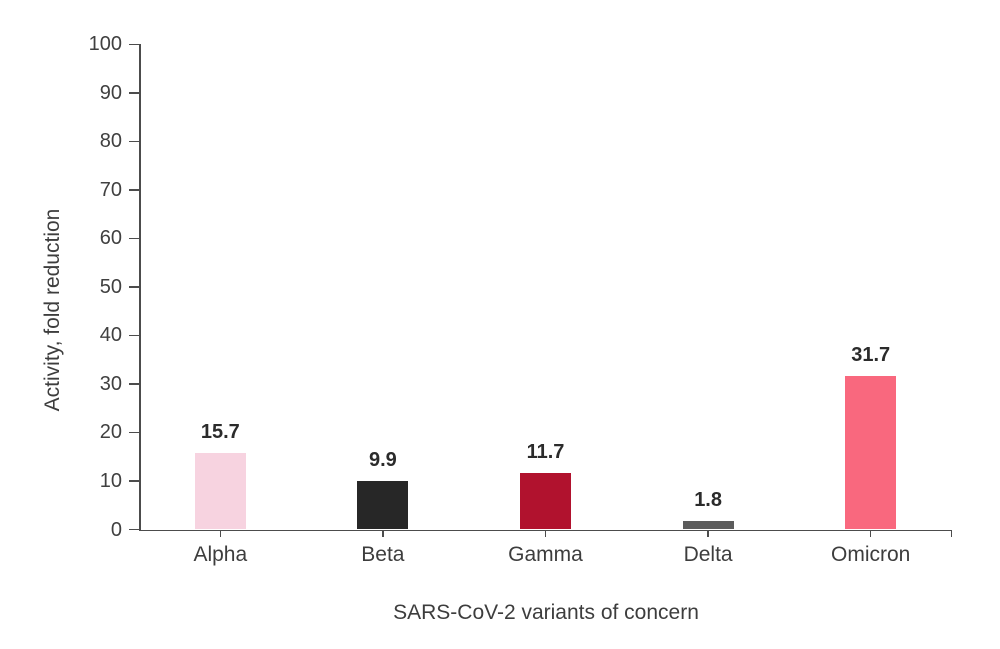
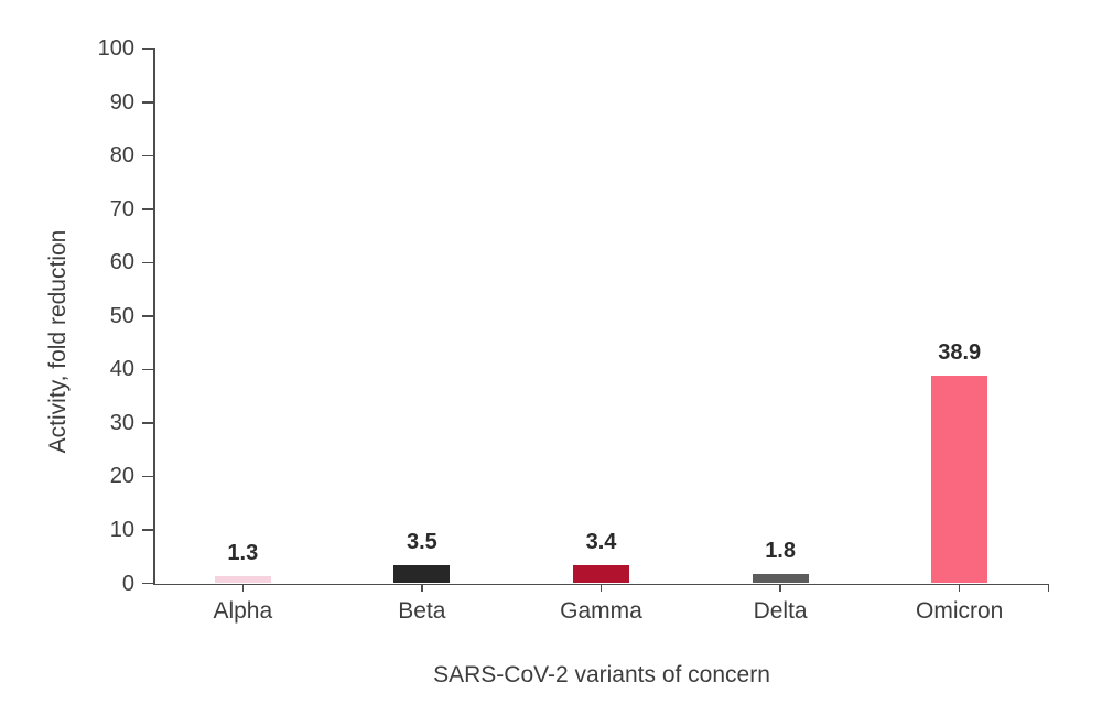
Alpha: 15.7 -> 1.3
Beta: 9.9 -> 3.5
Gamma: 11.7 -> 3.4
Omicron: 31.7 -> 38.9
